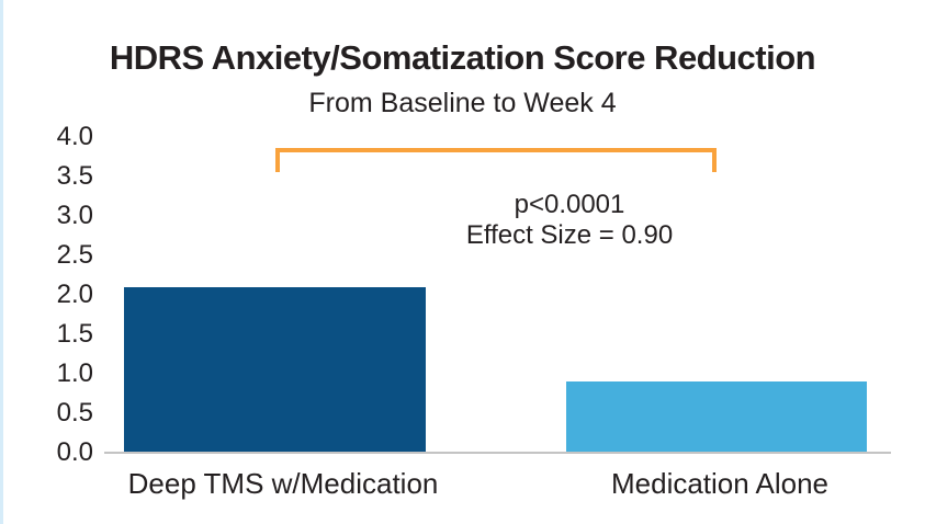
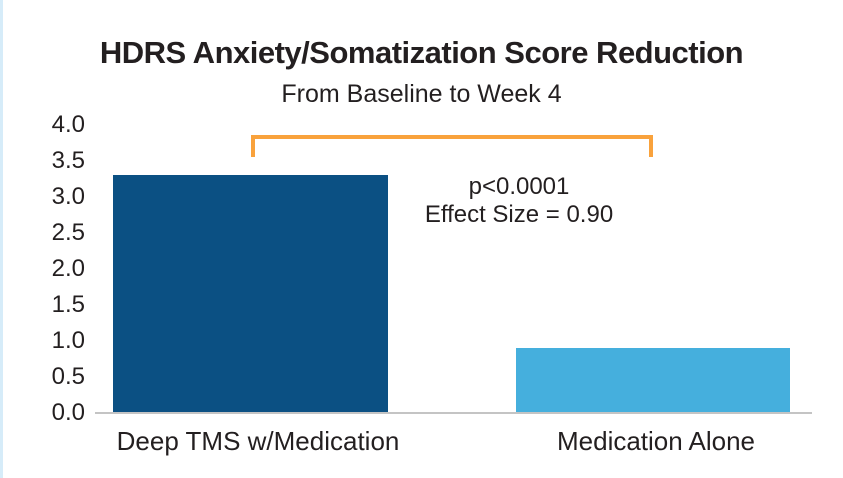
Deep TMS w/Medication: 2.1 -> 3.3
